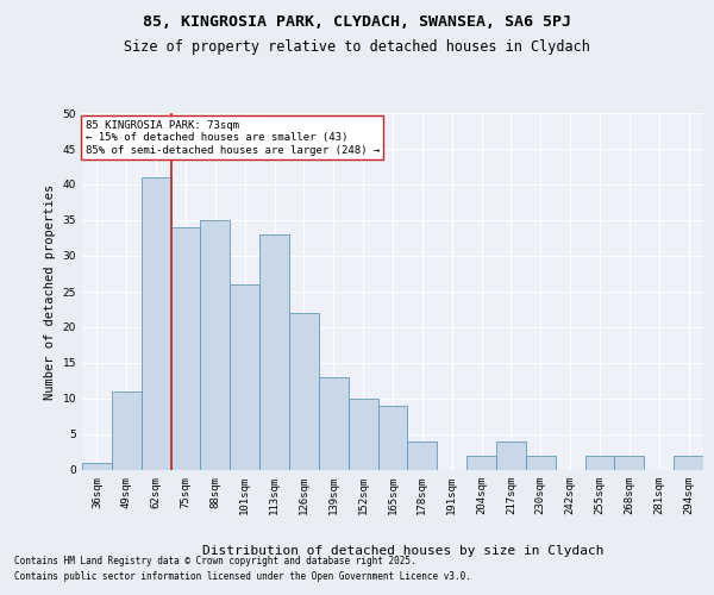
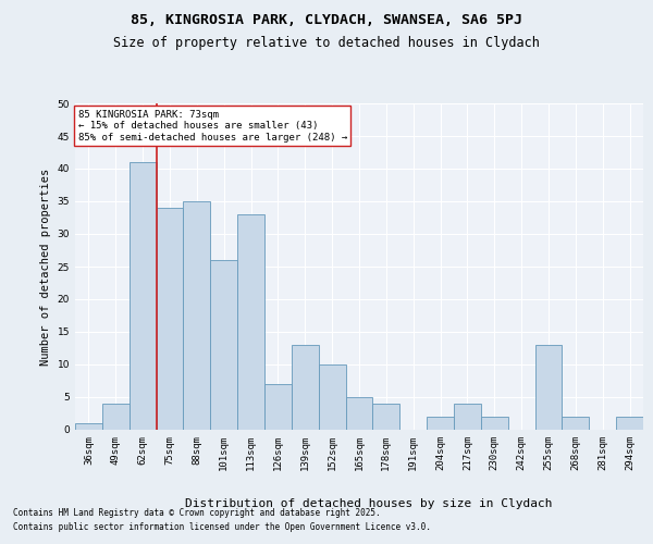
49sqm: 11 -> 4
126sqm: 22 -> 7
165sqm: 9 -> 5
255sqm: 2 -> 13
